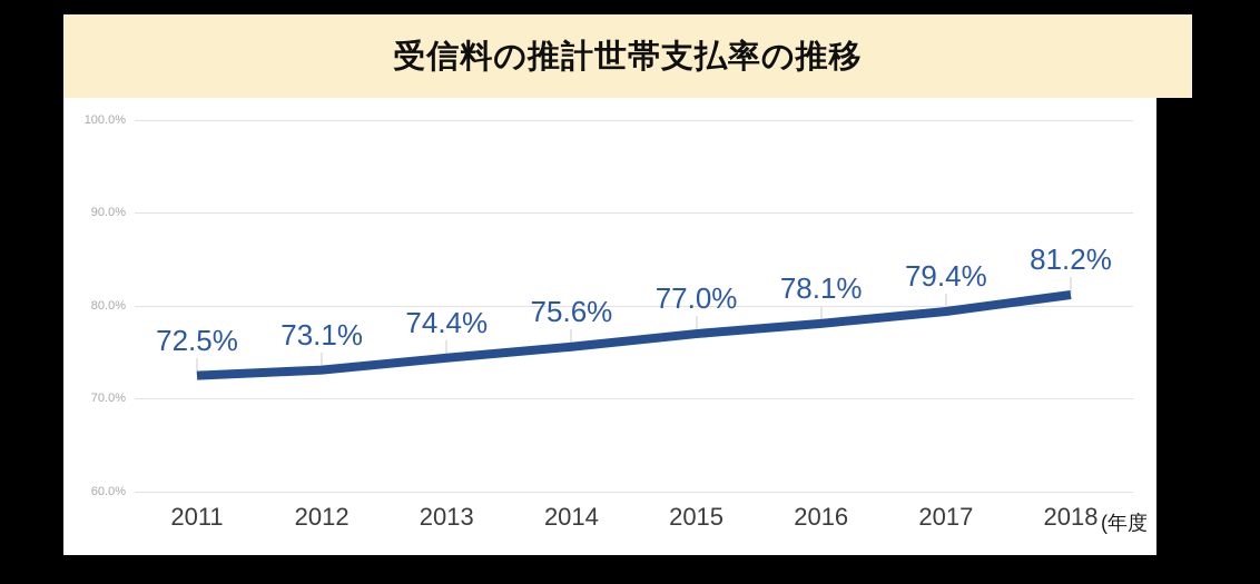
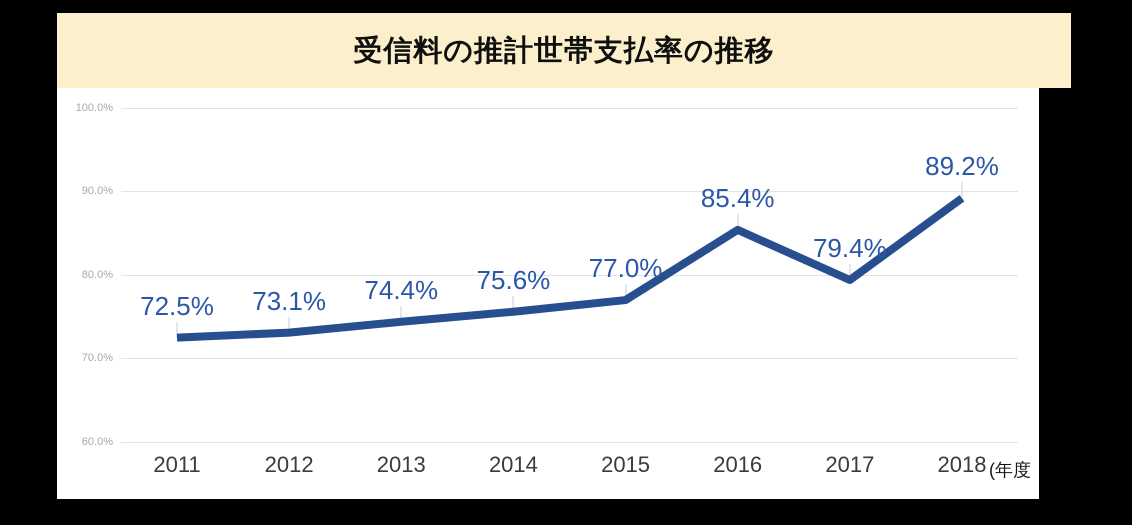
2016: 78.1% -> 85.4%
2018: 81.2% -> 89.2%
